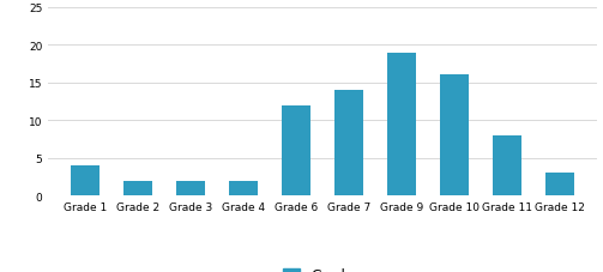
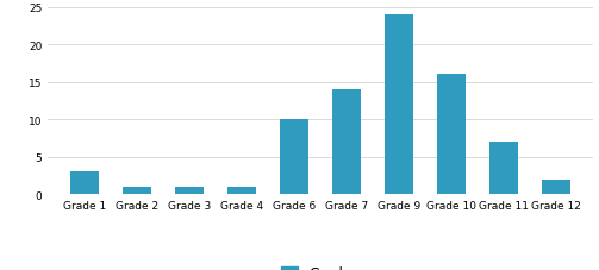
Grade 1: 4 -> 3
Grade 2: 2 -> 1
Grade 3: 2 -> 1
Grade 4: 2 -> 1
Grade 6: 12 -> 10
Grade 9: 19 -> 24
Grade 11: 8 -> 7
Grade 12: 3 -> 2
